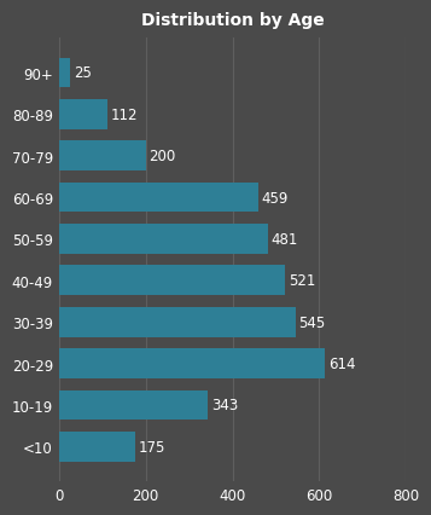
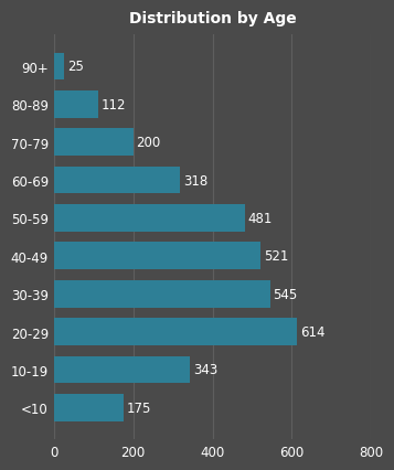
60-69: 459 -> 318
